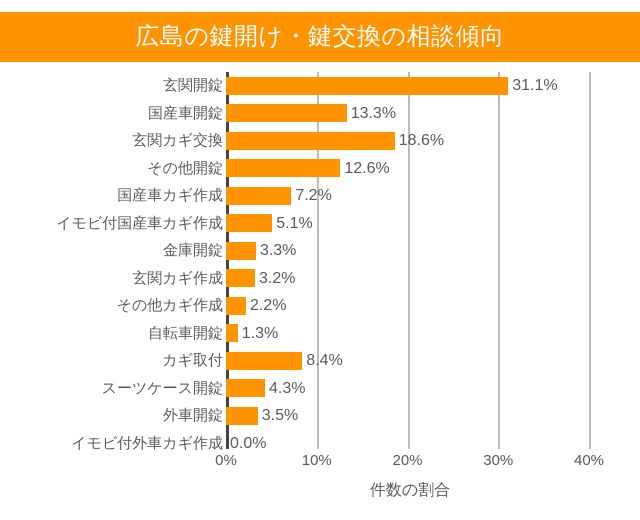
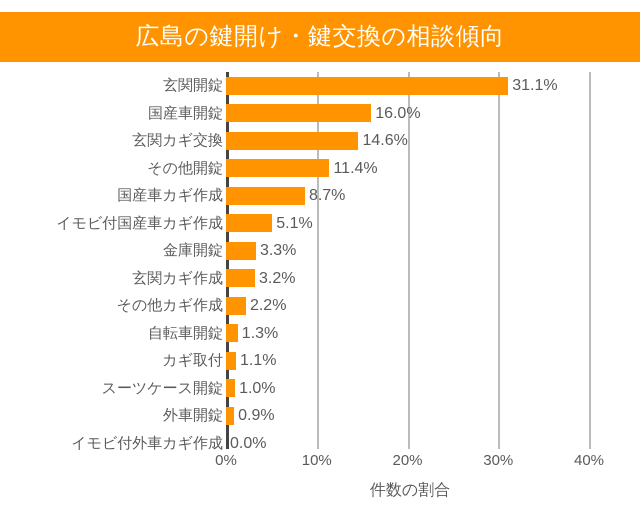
国産車開錠: 13.3% -> 16.0%
玄関カギ交換: 18.6% -> 14.6%
その他開錠: 12.6% -> 11.4%
国産車カギ作成: 7.2% -> 8.7%
カギ取付: 8.4% -> 1.1%
スーツケース開錠: 4.3% -> 1.0%
外車開錠: 3.5% -> 0.9%
